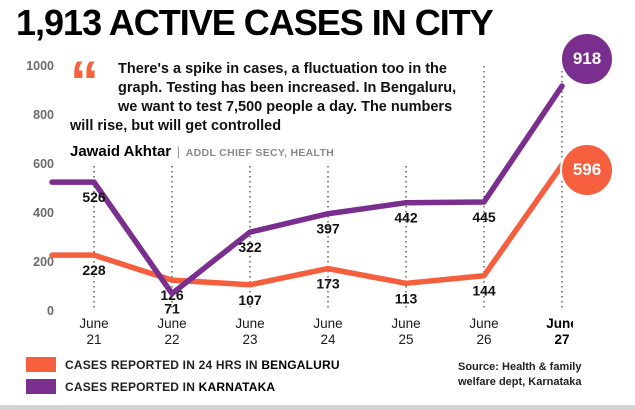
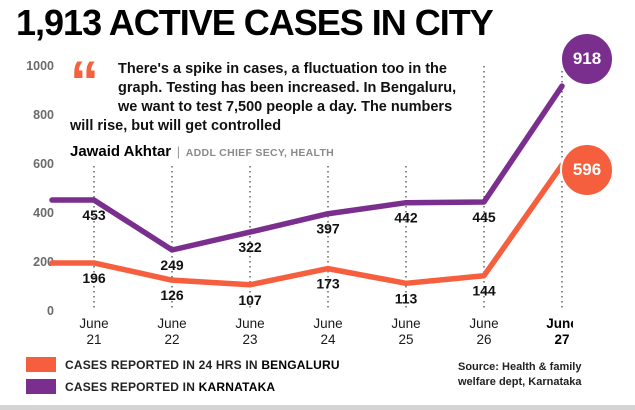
CASES REPORTED IN 24 HRS IN BENGALURU/June 21: 228 -> 196
CASES REPORTED IN KARNATAKA/June 21: 526 -> 453
CASES REPORTED IN KARNATAKA/June 22: 71 -> 249
